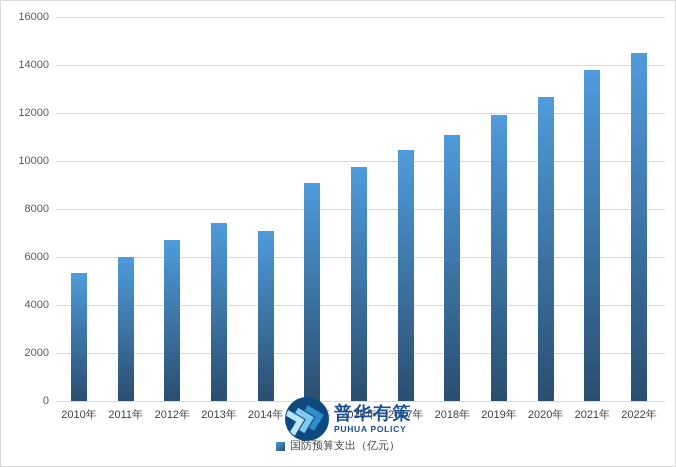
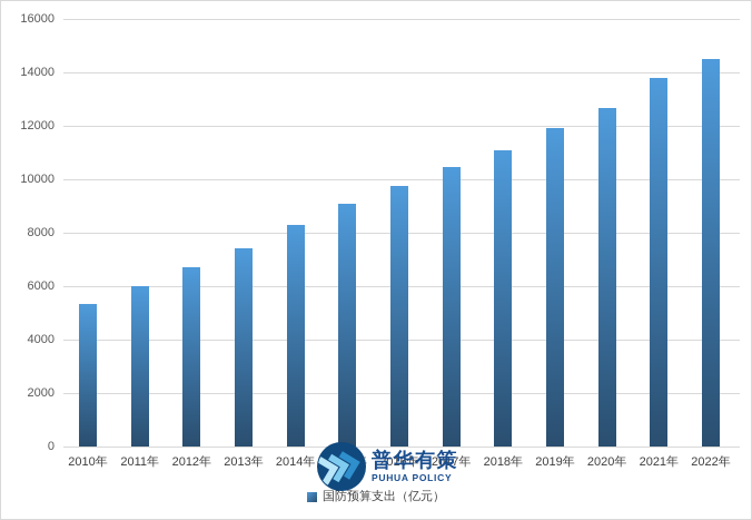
2014年: 7100 -> 8300
